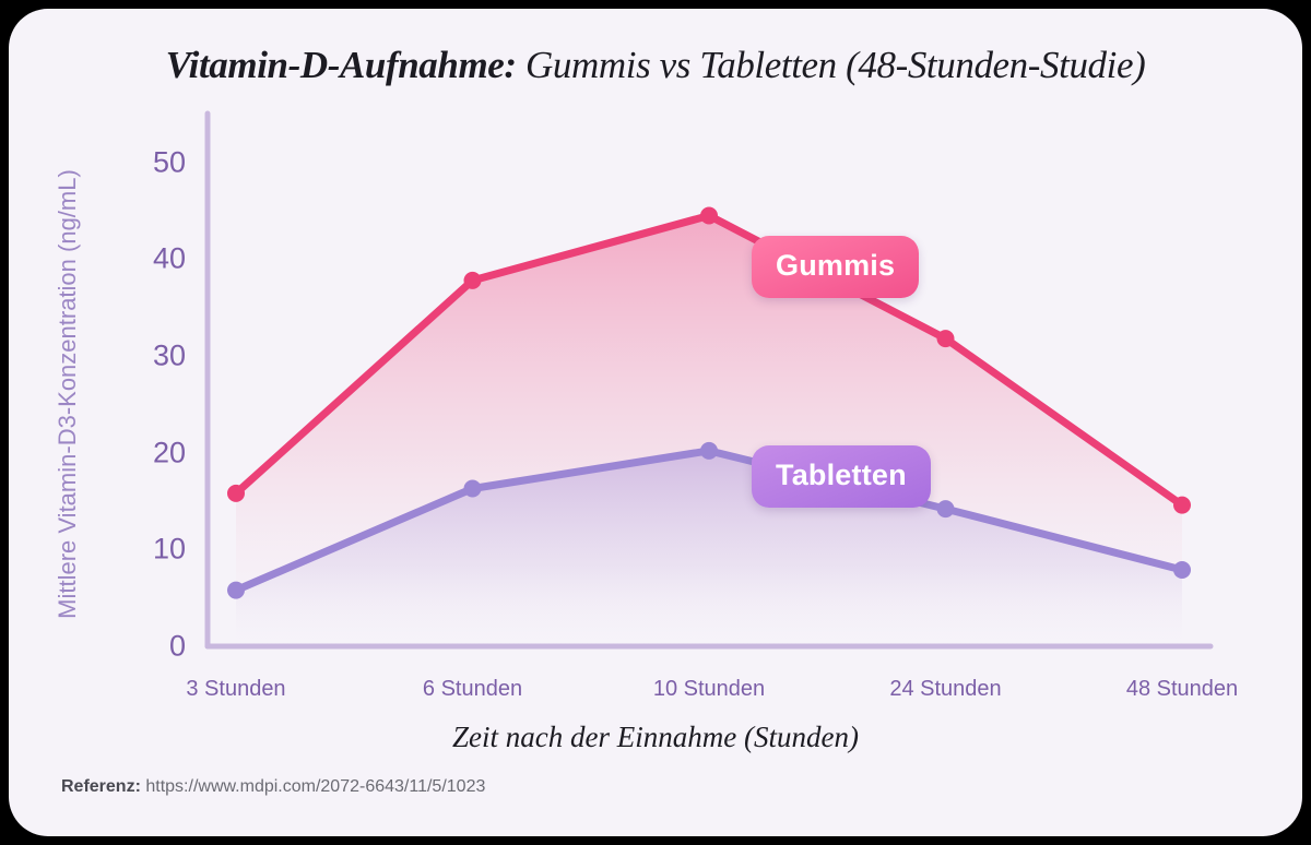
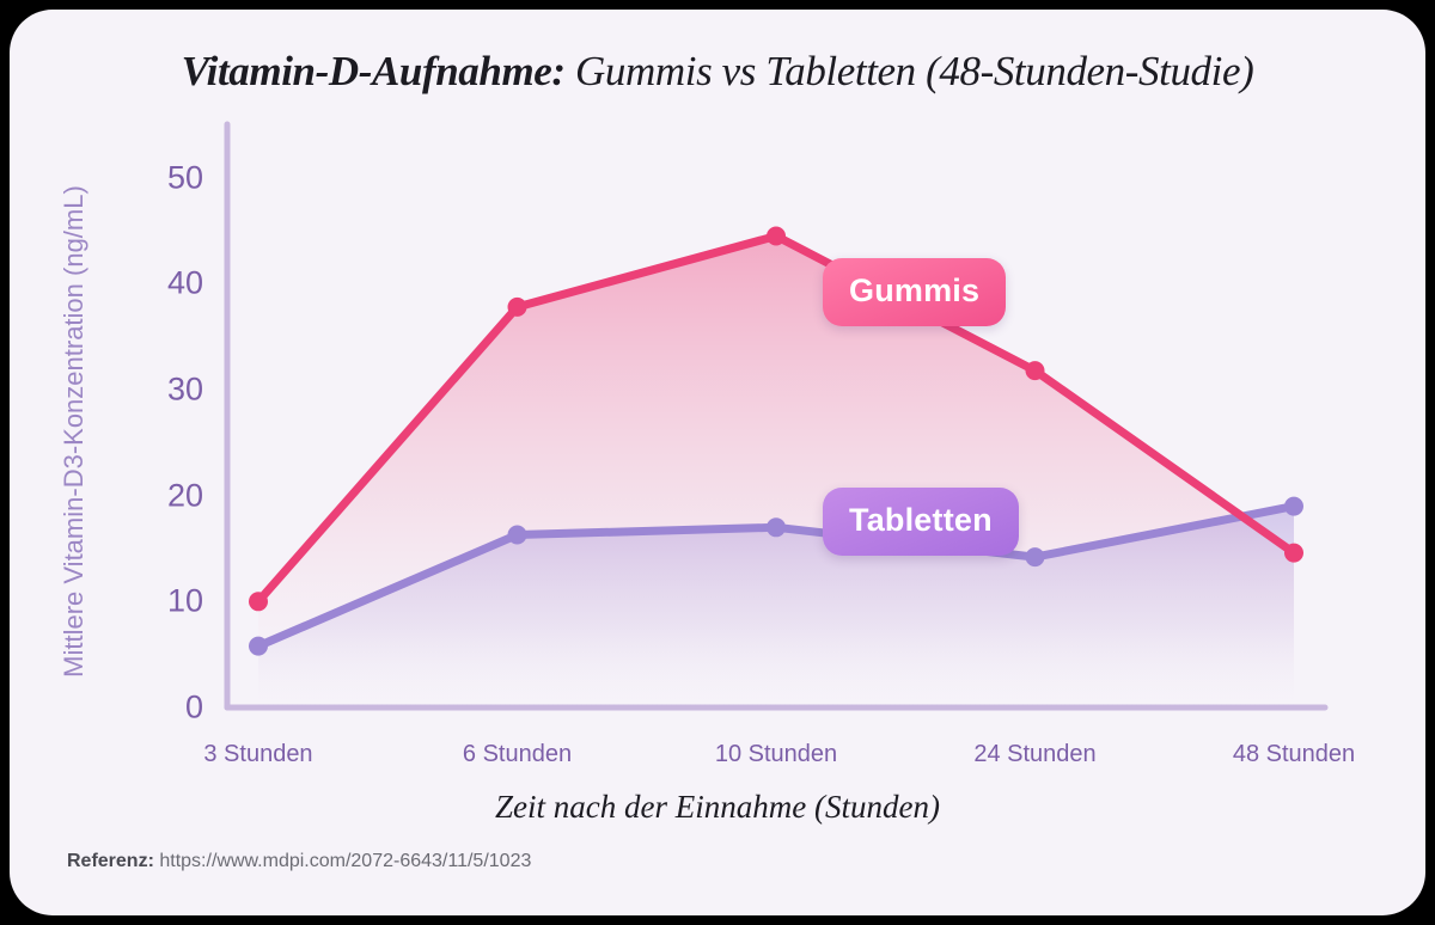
Gummis/3 Stunden: 16 -> 10
Tabletten/10 Stunden: 20 -> 17
Tabletten/48 Stunden: 8 -> 19
